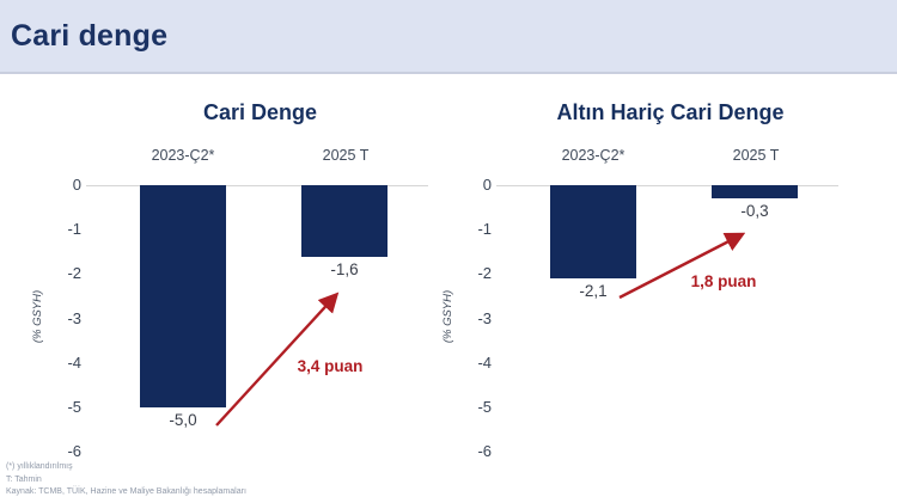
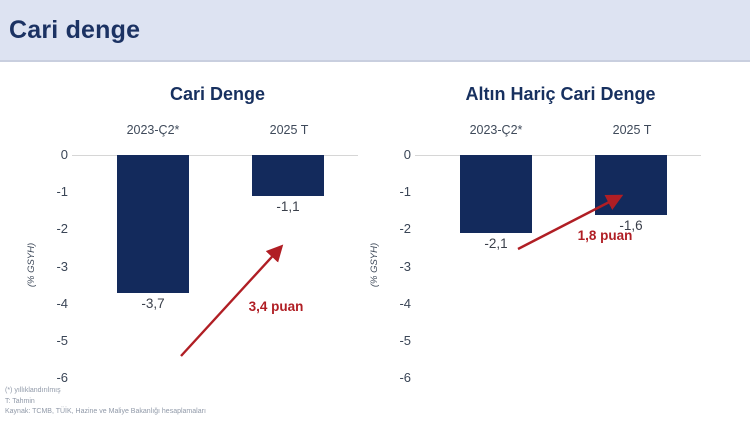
Cari Denge/2023-Ç2*: -5,0 -> -3,7
Cari Denge/2025 T: -1,6 -> -1,1
Altın Hariç Cari Denge/2025 T: -0,3 -> -1,6
